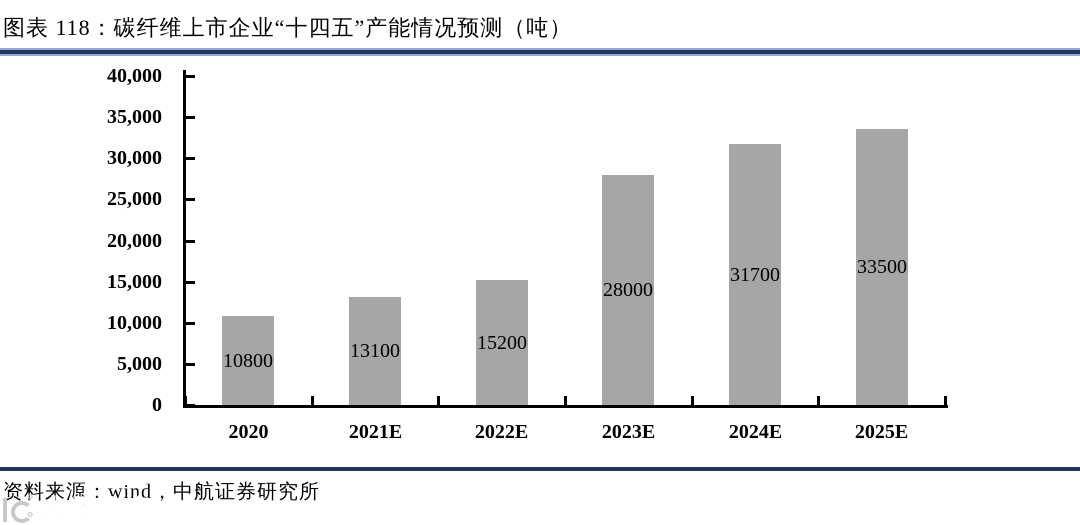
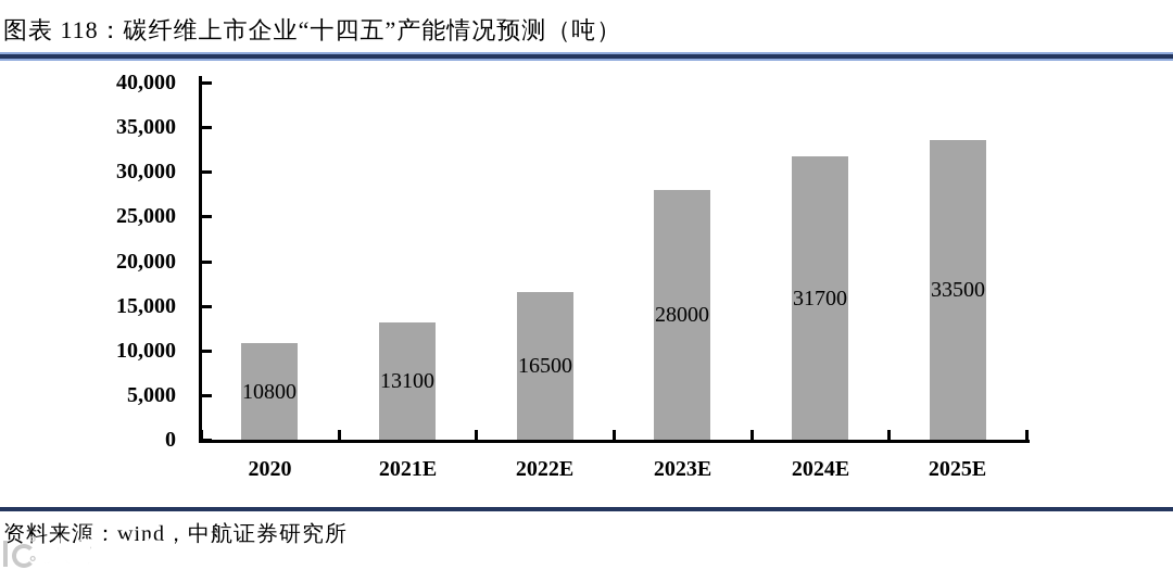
2022E: 15200 -> 16500
